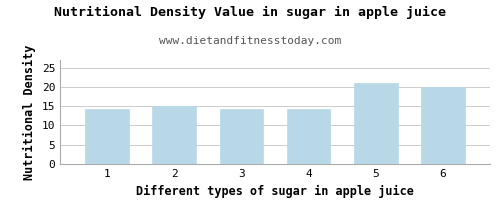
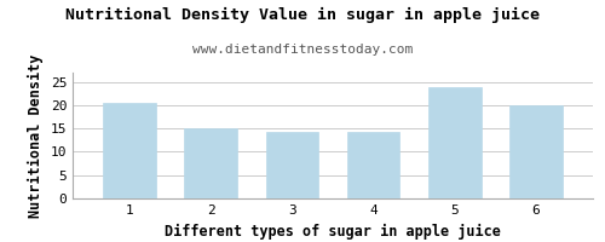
1: 14.2 -> 20.5
5: 20.9 -> 24.0
